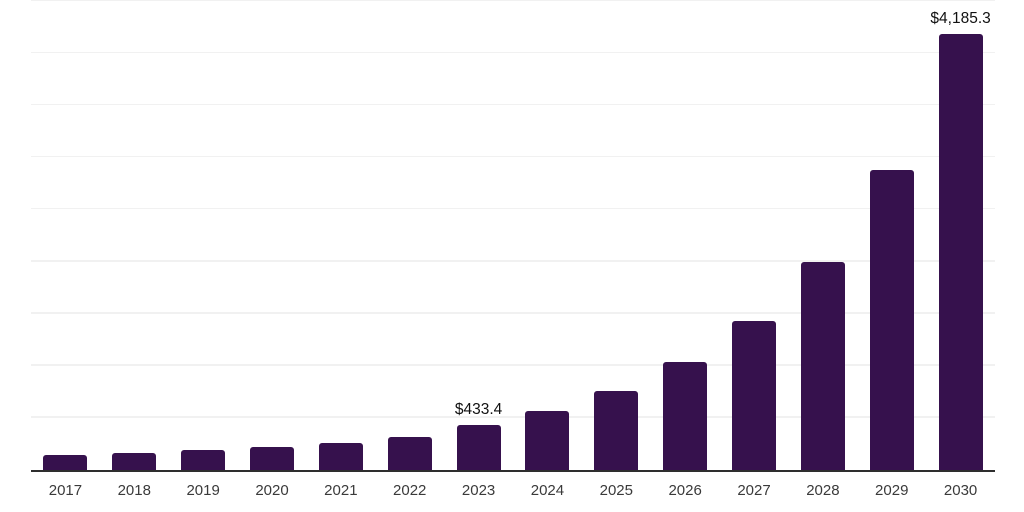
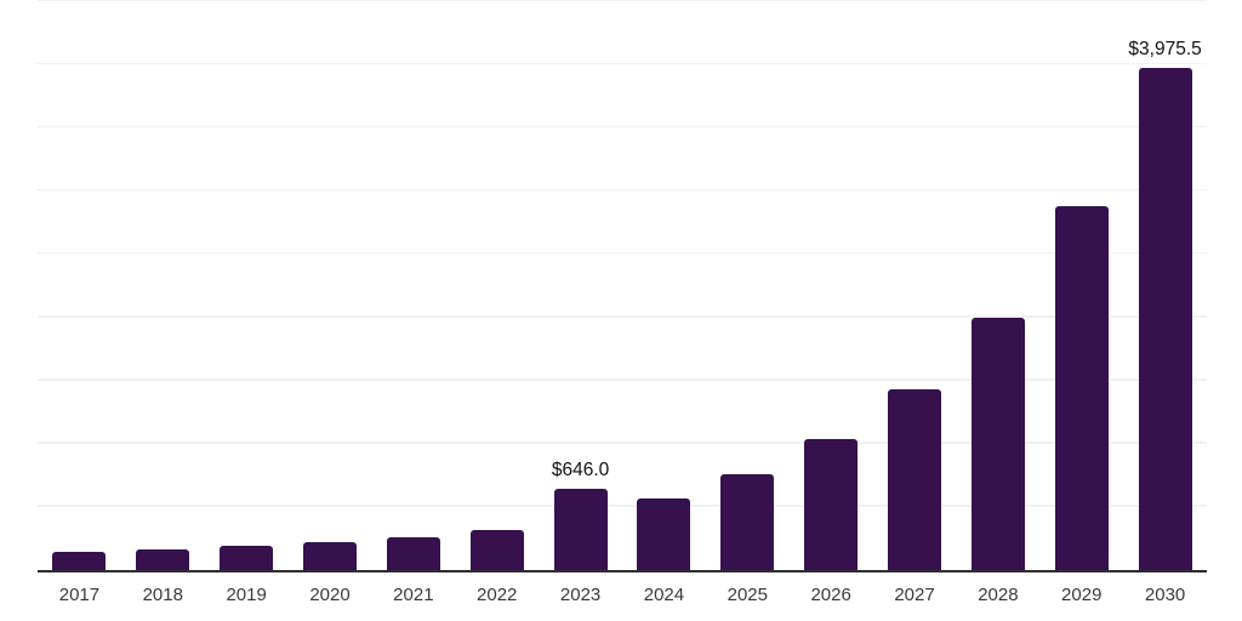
2023: $433.4 -> $646.0
2030: $4,185.3 -> $3,975.5
